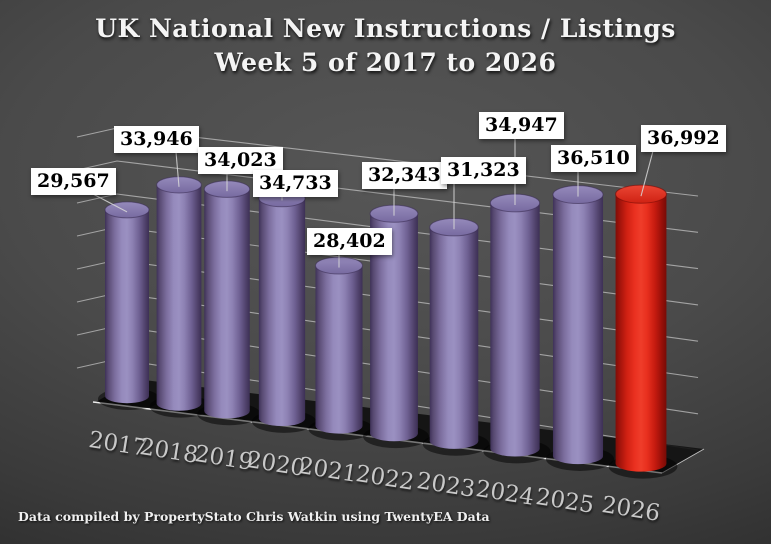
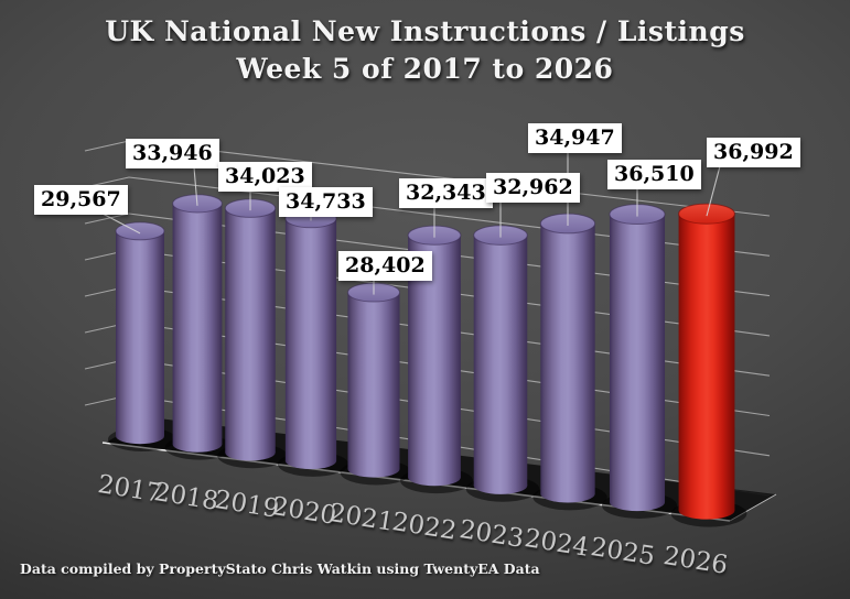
2023: 31,323 -> 32,962
